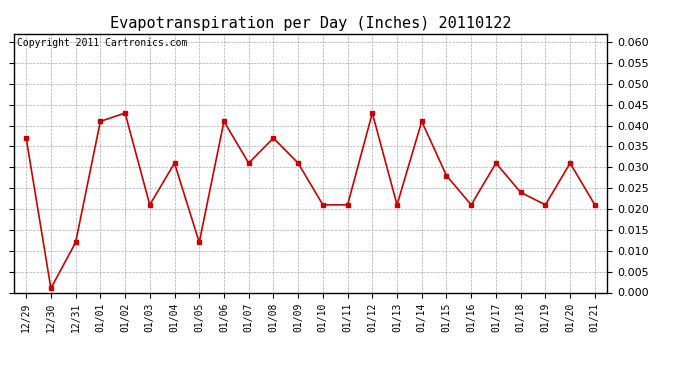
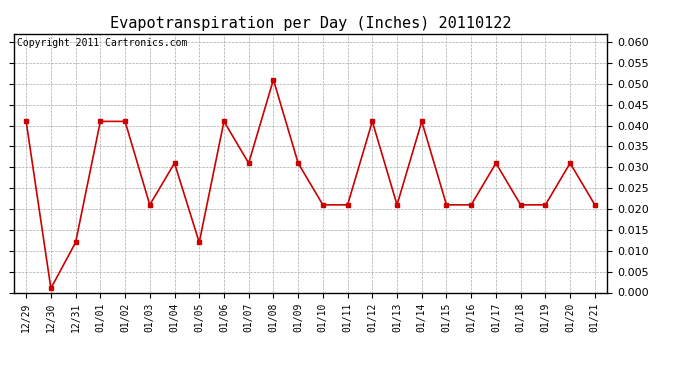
12/29: 0.037 -> 0.041
01/02: 0.043 -> 0.041
01/08: 0.037 -> 0.051
01/12: 0.043 -> 0.041
01/15: 0.028 -> 0.021
01/18: 0.024 -> 0.021
